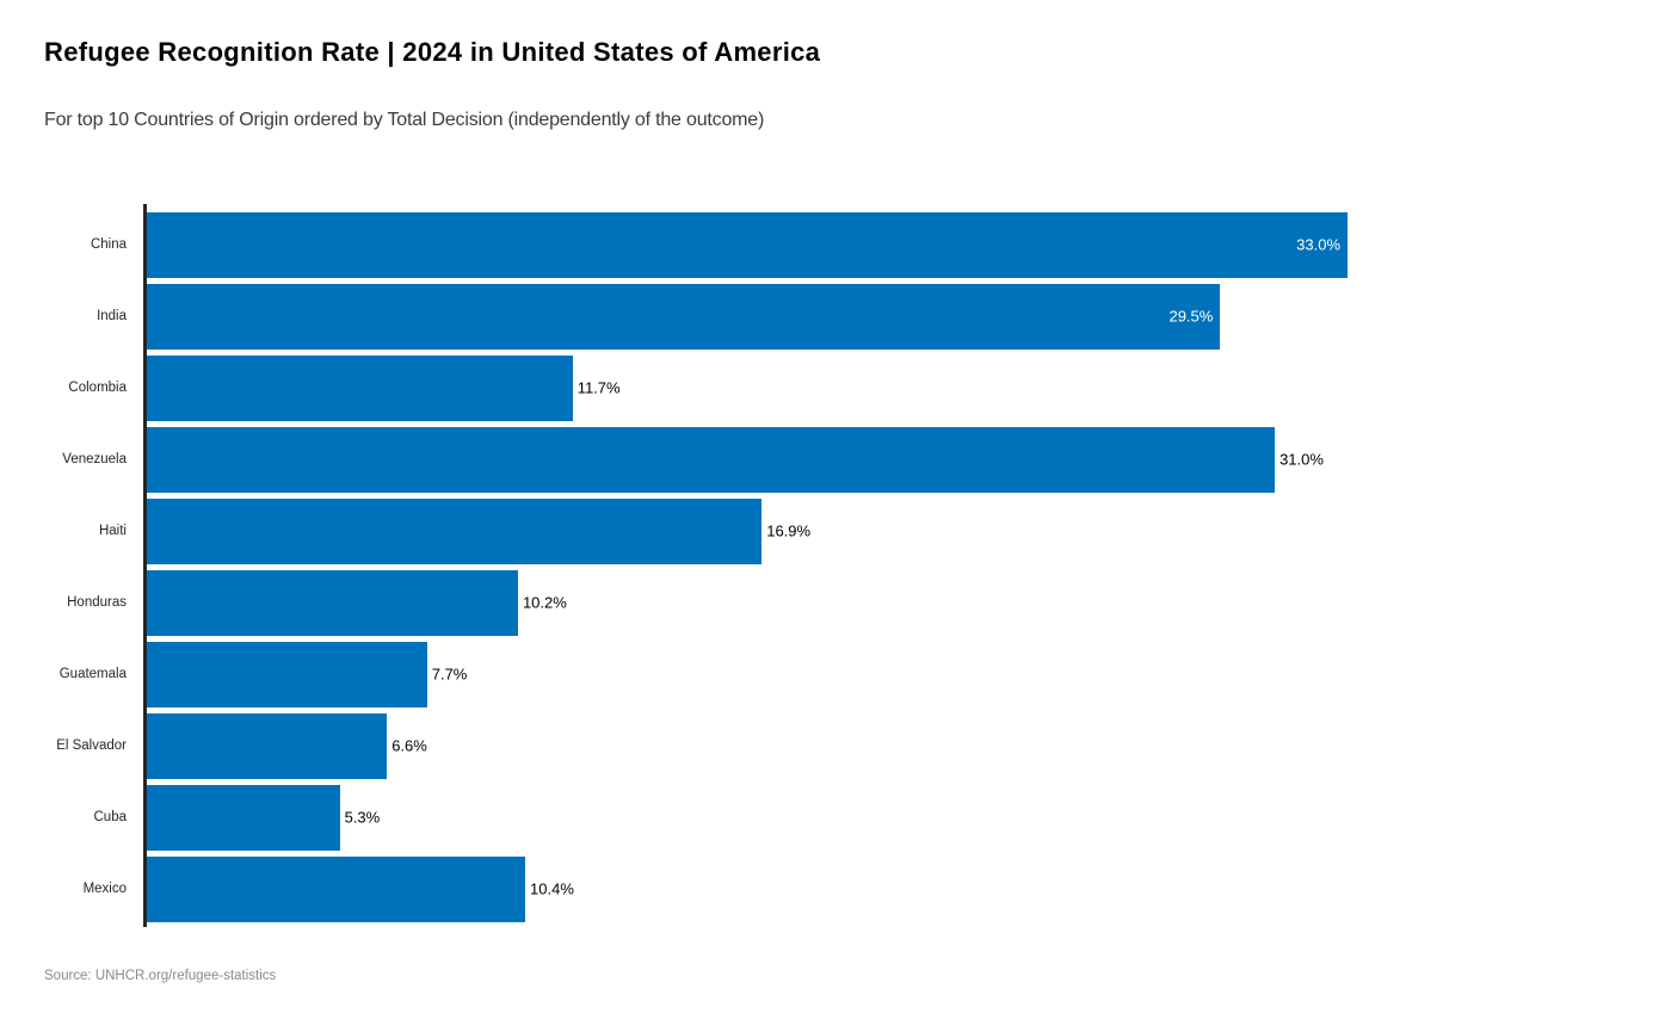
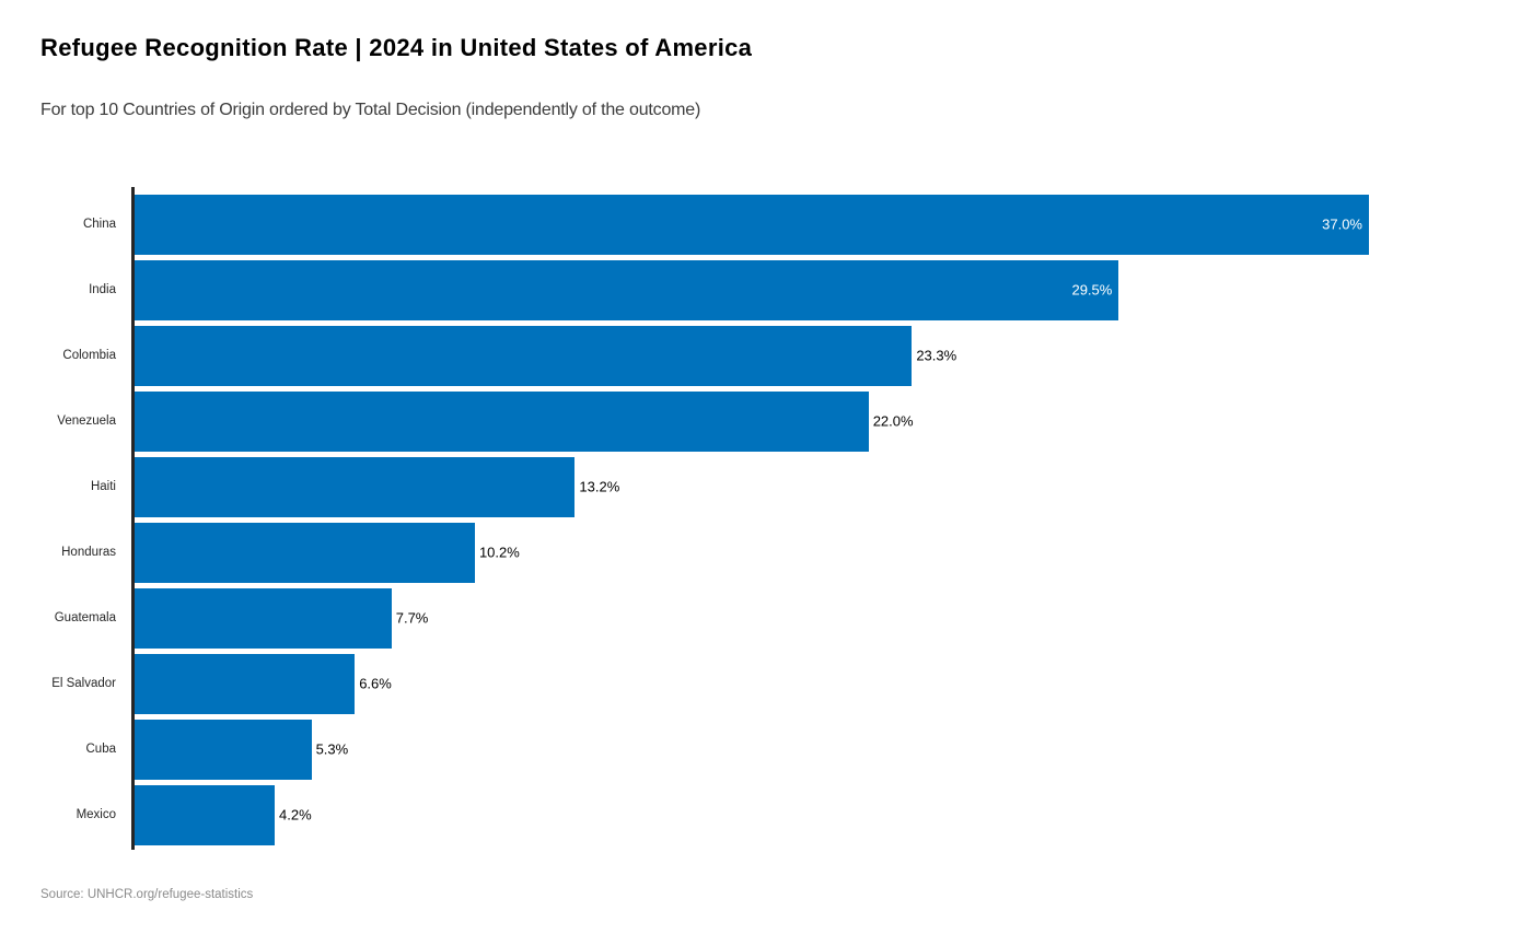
China: 33.0% -> 37.0%
Colombia: 11.7% -> 23.3%
Venezuela: 31.0% -> 22.0%
Haiti: 16.9% -> 13.2%
Mexico: 10.4% -> 4.2%
